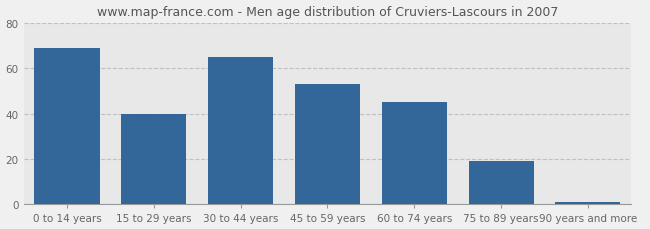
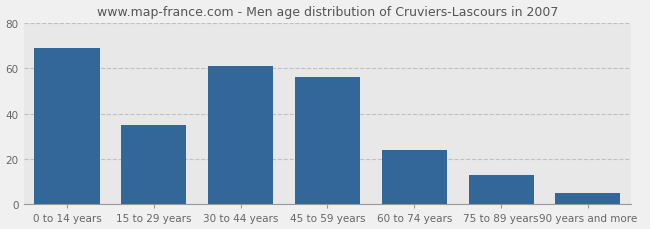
15 to 29 years: 40 -> 35
30 to 44 years: 65 -> 61
45 to 59 years: 53 -> 56
60 to 74 years: 45 -> 24
75 to 89 years: 19 -> 13
90 years and more: 1 -> 5
